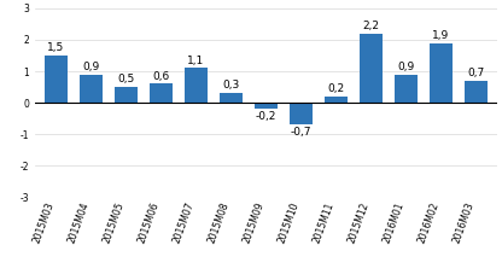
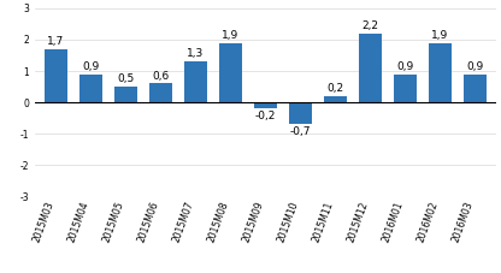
2015M03: 1,5 -> 1,7
2015M07: 1,1 -> 1,3
2015M08: 0,3 -> 1,9
2016M03: 0,7 -> 0,9
